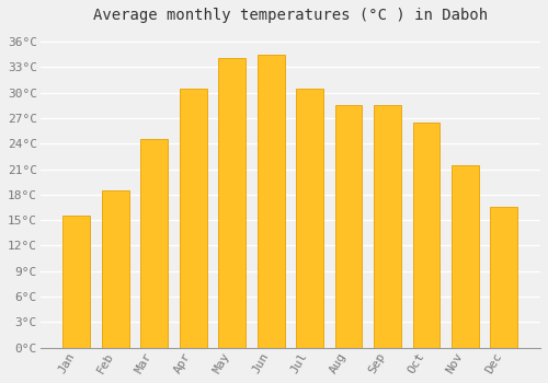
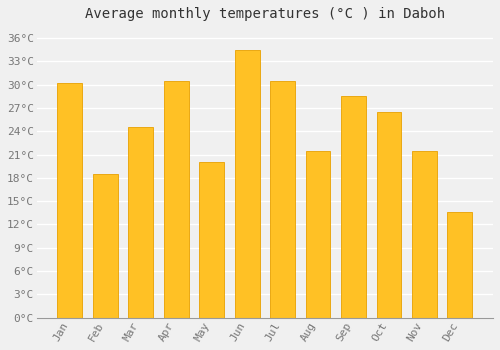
Jan: 15.5°C -> 30.2°C
May: 34.0°C -> 20.0°C
Aug: 28.5°C -> 21.4°C
Dec: 16.5°C -> 13.6°C
